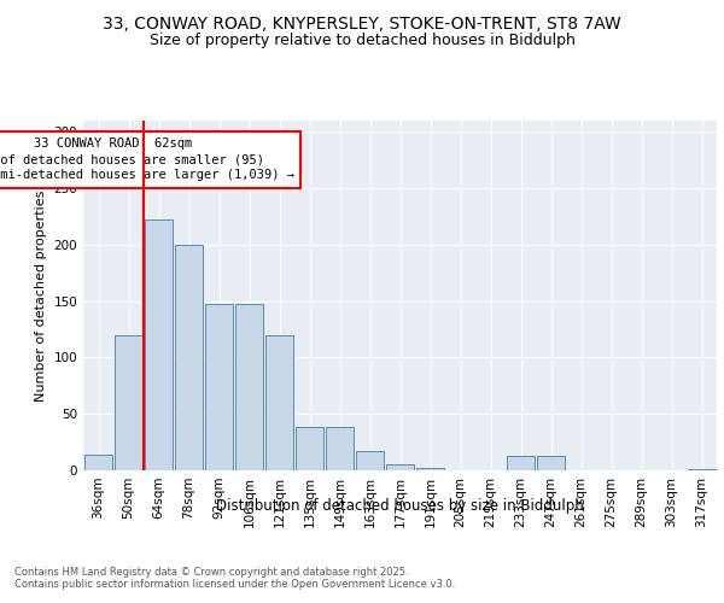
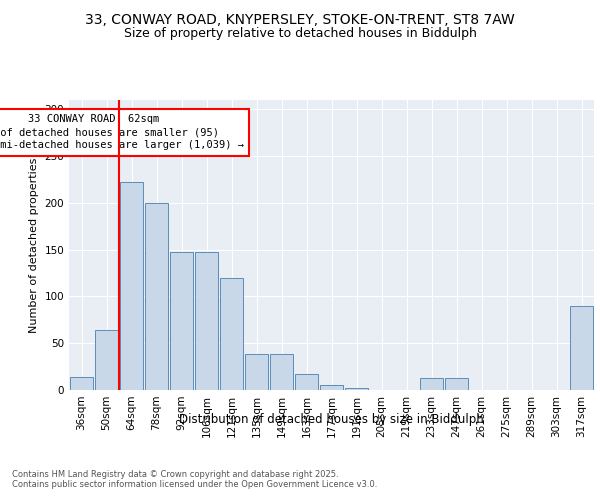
50sqm: 120 -> 64
317sqm: 1 -> 90
